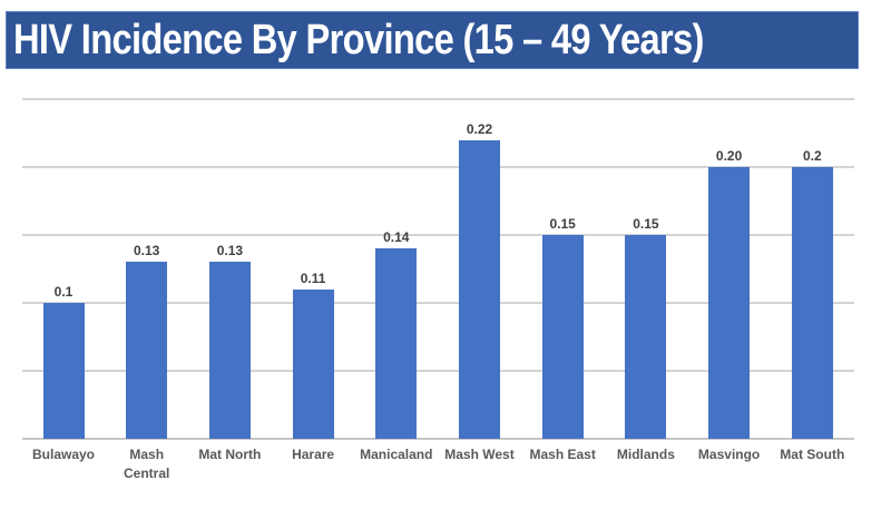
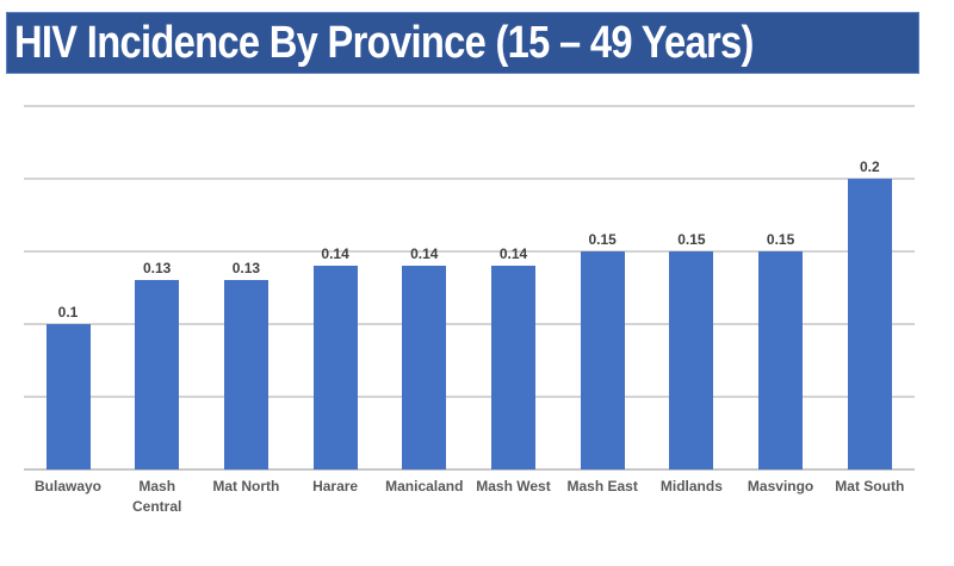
Harare: 0.11 -> 0.14
Mash West: 0.22 -> 0.14
Masvingo: 0.20 -> 0.15
